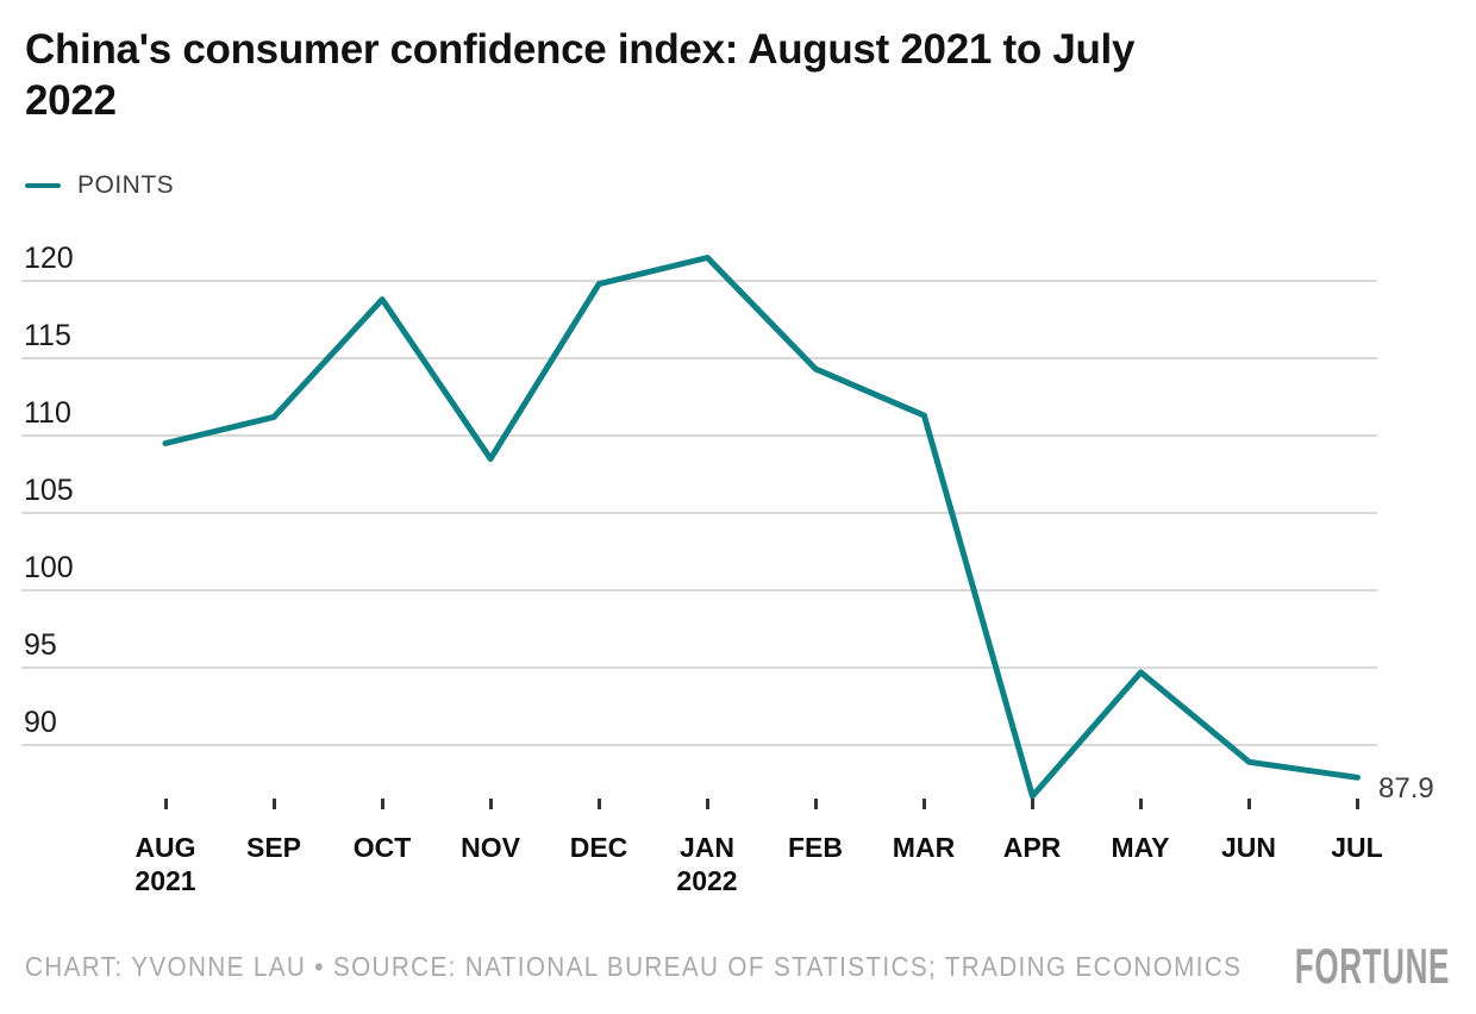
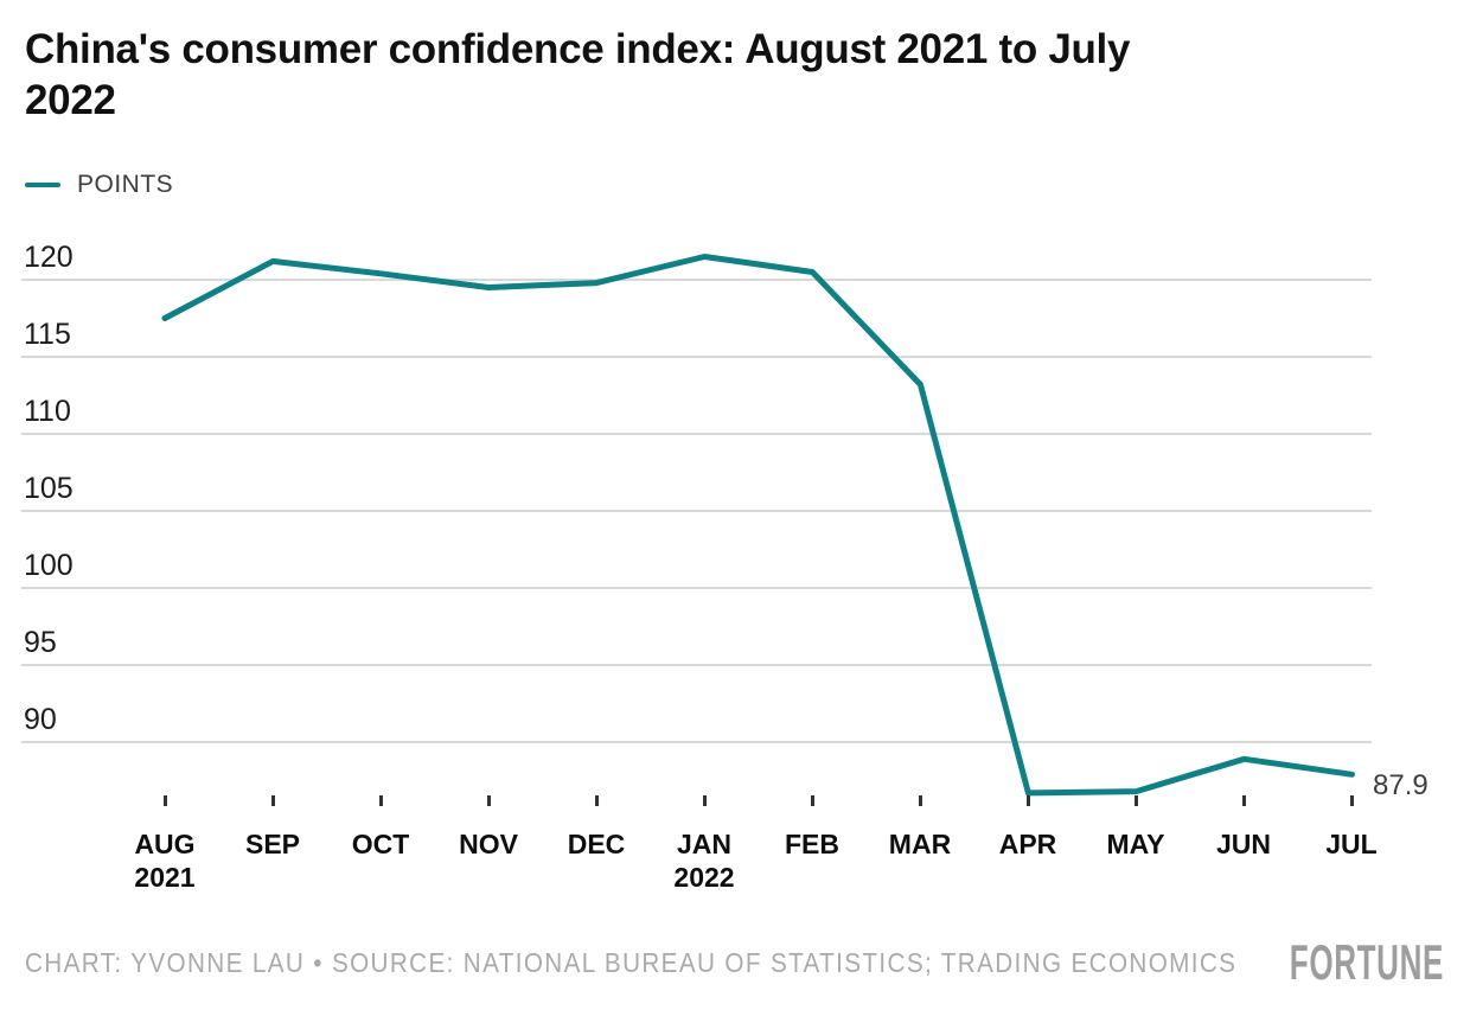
AUG 2021: 109.5 -> 117.5
SEP: 111.2 -> 121.2
OCT: 118.8 -> 120.4
NOV: 108.5 -> 119.5
FEB: 114.3 -> 120.5
MAR: 111.3 -> 113.2
MAY: 94.7 -> 86.8
